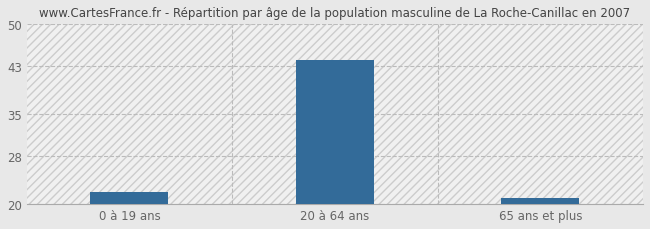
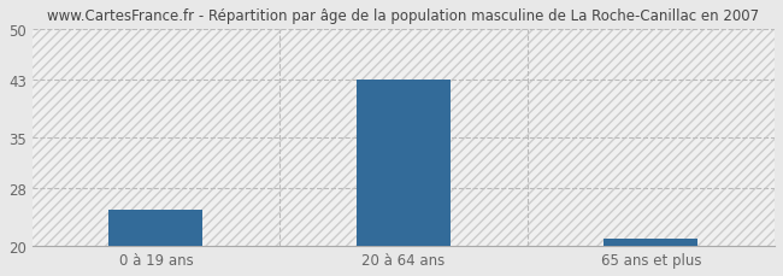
0 à 19 ans: 22 -> 25
20 à 64 ans: 44 -> 43
